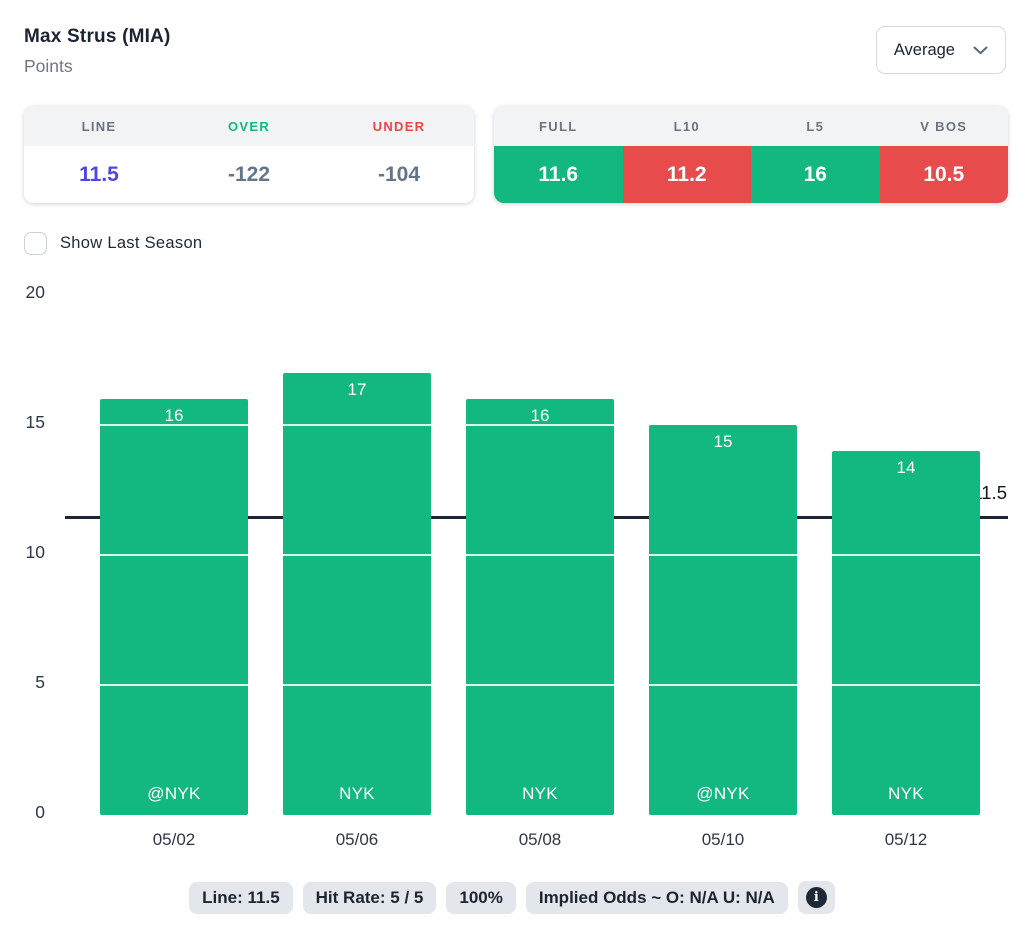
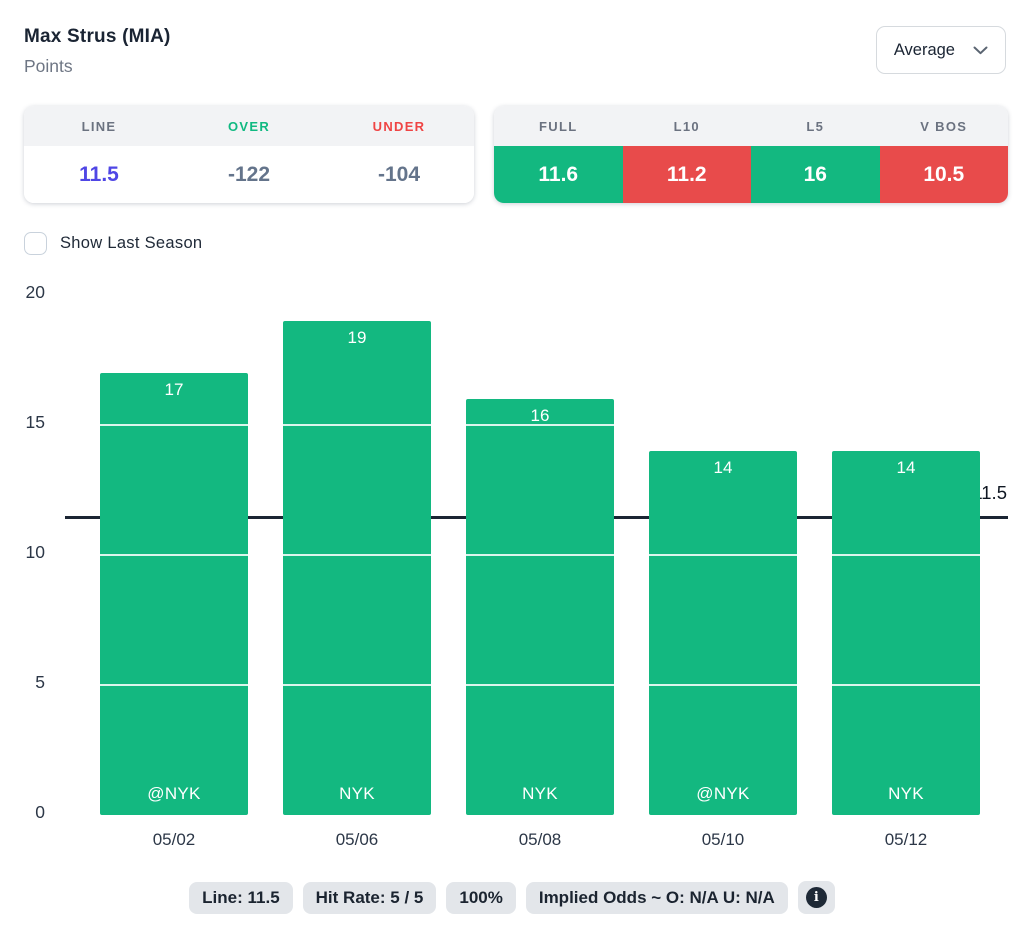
05/02: 16 -> 17
05/06: 17 -> 19
05/10: 15 -> 14
